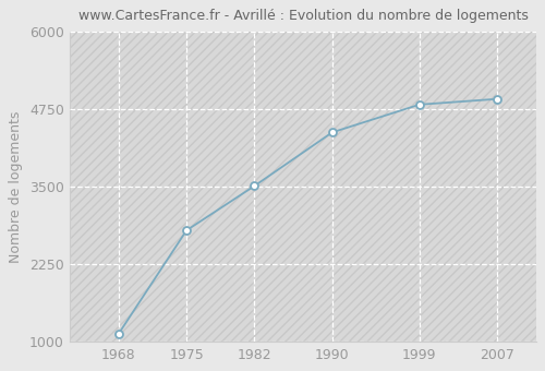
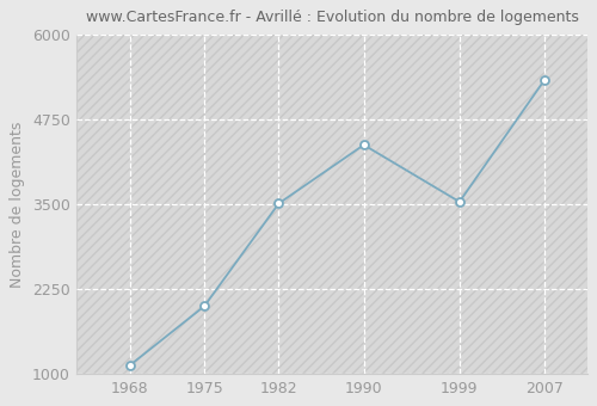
1975: 2800 -> 2000
1999: 4830 -> 3540
2007: 4920 -> 5340
